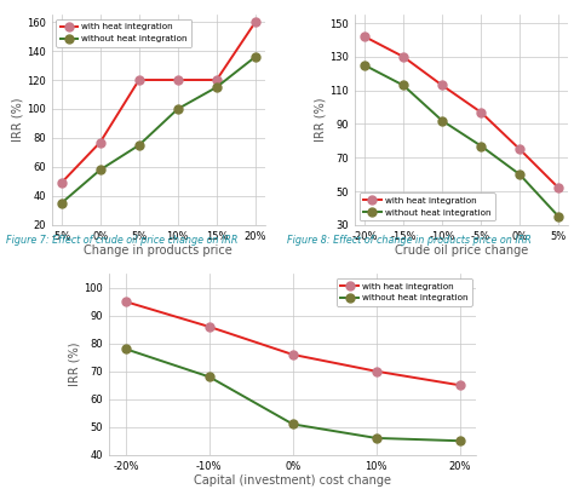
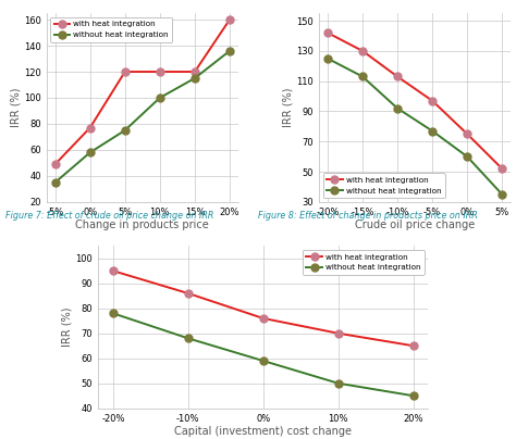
without heat integration/0%: 51 -> 59
without heat integration/10%: 46 -> 50
